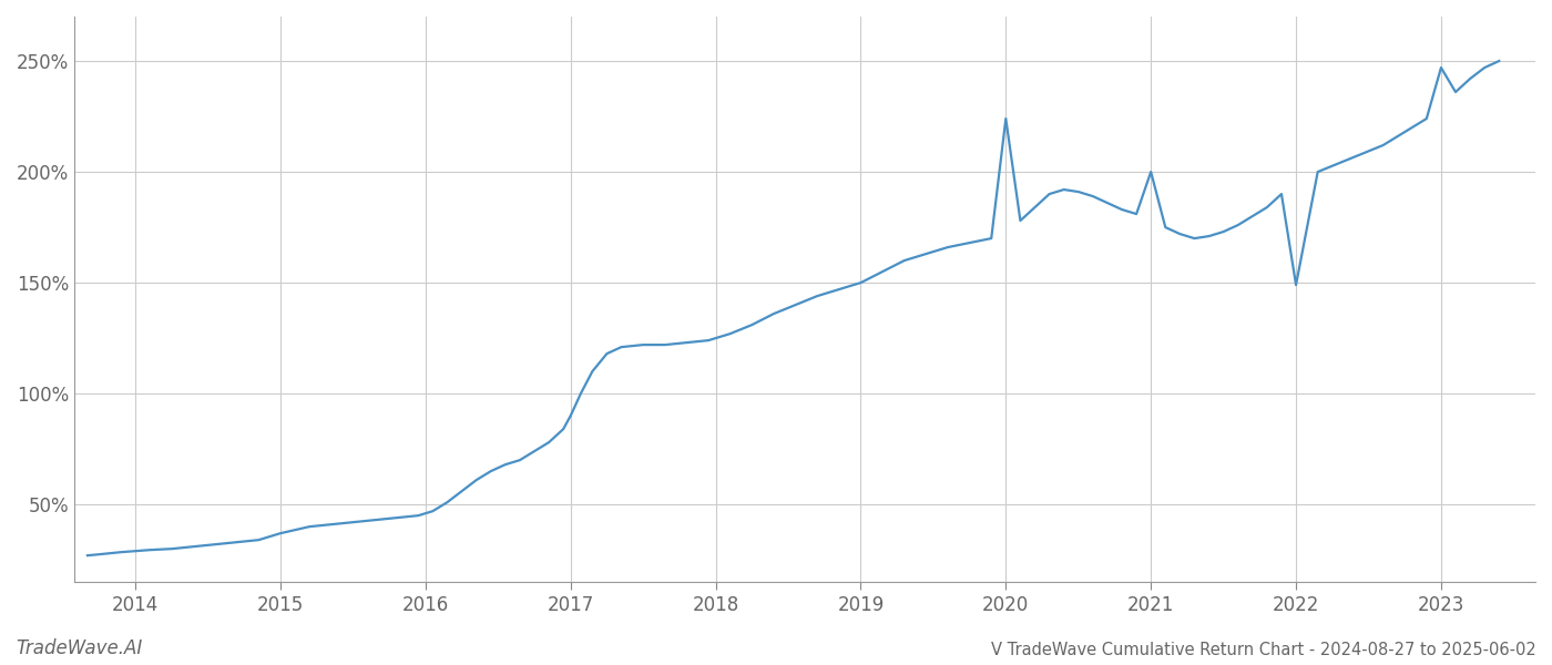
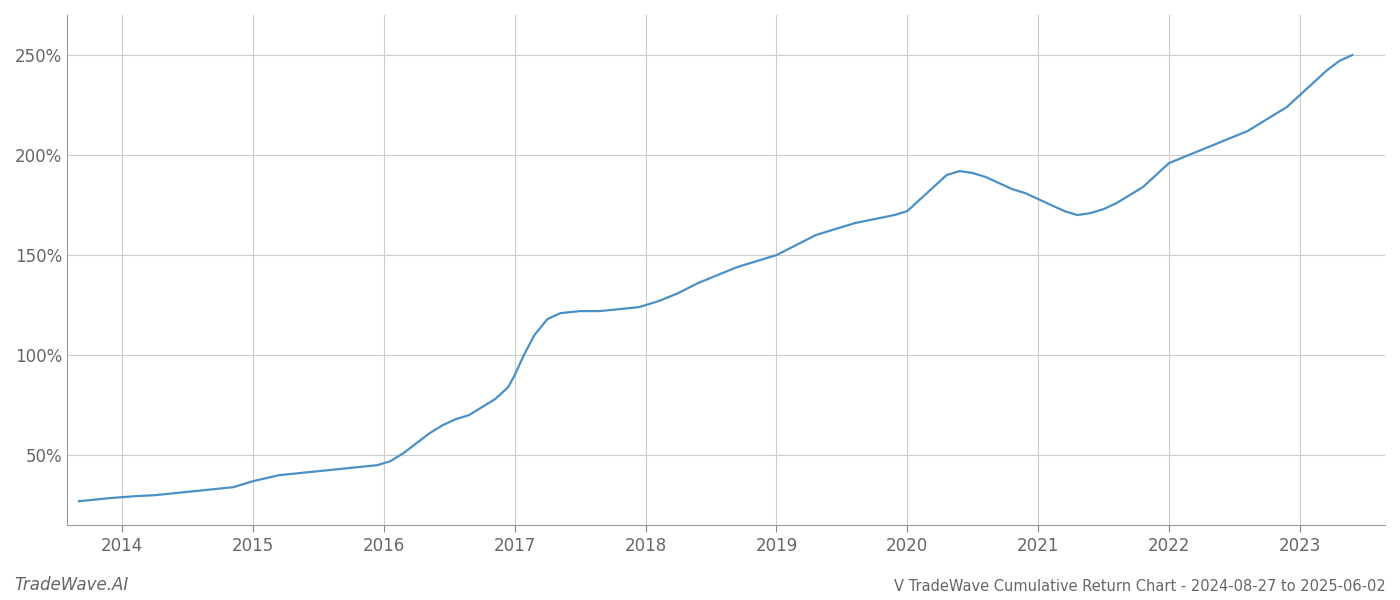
2020: 224.0% -> 172.0%
2021: 200.0% -> 178.0%
2022: 149.0% -> 196.0%
2023: 247.0% -> 230.0%
